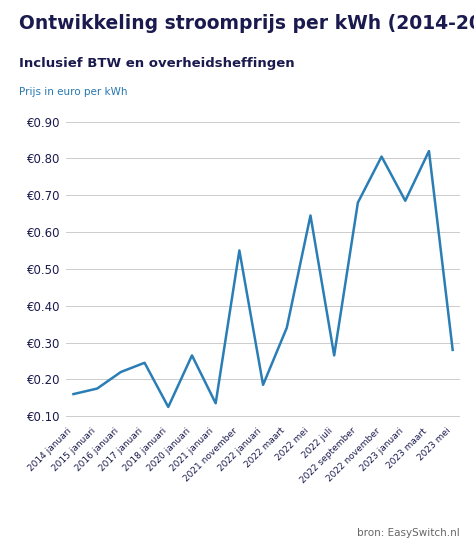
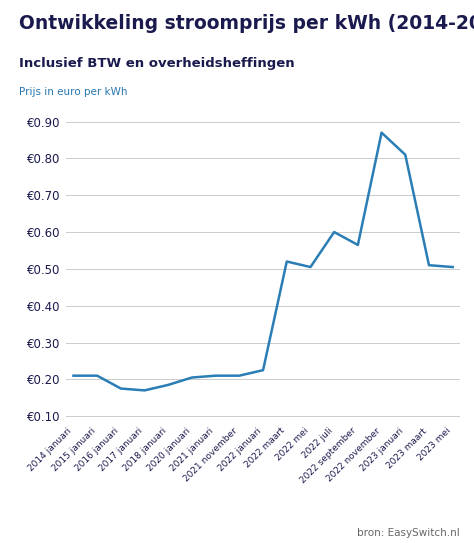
2014 januari: €0.160 -> €0.210
2015 januari: €0.175 -> €0.210
2016 januari: €0.220 -> €0.175
2017 januari: €0.245 -> €0.170
2018 januari: €0.125 -> €0.185
2020 januari: €0.265 -> €0.205
2021 januari: €0.135 -> €0.210
2021 november: €0.550 -> €0.210
2022 januari: €0.185 -> €0.225
2022 maart: €0.340 -> €0.520
2022 mei: €0.645 -> €0.505
2022 juli: €0.265 -> €0.600
2022 september: €0.680 -> €0.565
2022 november: €0.805 -> €0.870
2023 januari: €0.685 -> €0.810
2023 maart: €0.820 -> €0.510
2023 mei: €0.280 -> €0.505
